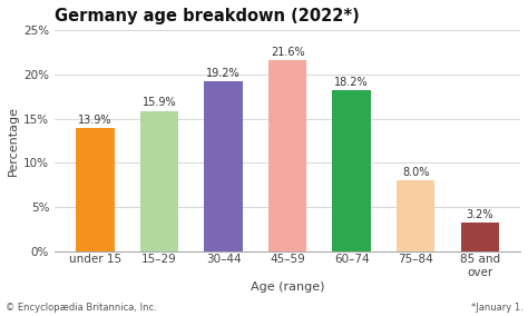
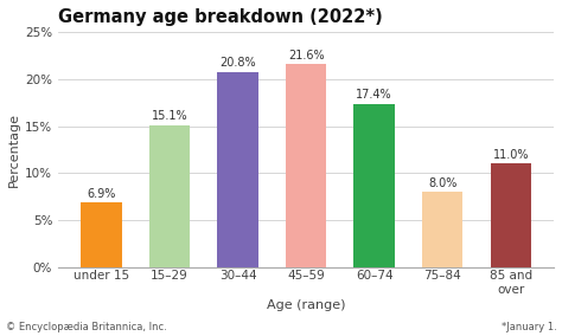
under 15: 13.9% -> 6.9%
15–29: 15.9% -> 15.1%
30–44: 19.2% -> 20.8%
60–74: 18.2% -> 17.4%
85 and over: 3.2% -> 11.0%
